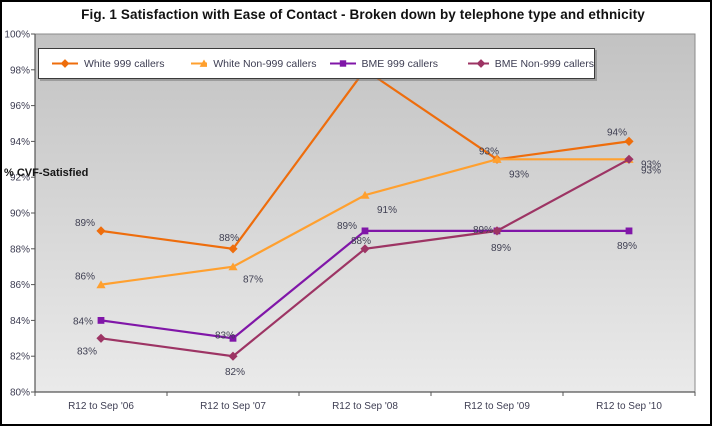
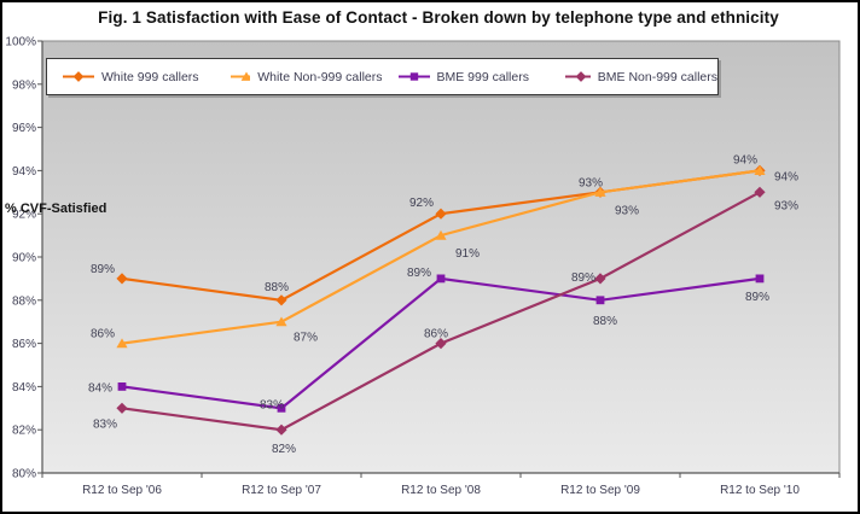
White 999 callers/R12 to Sep '08: 98% -> 92%
BME Non-999 callers/R12 to Sep '08: 88% -> 86%
BME 999 callers/R12 to Sep '09: 89% -> 88%
White Non-999 callers/R12 to Sep '10: 93% -> 94%
